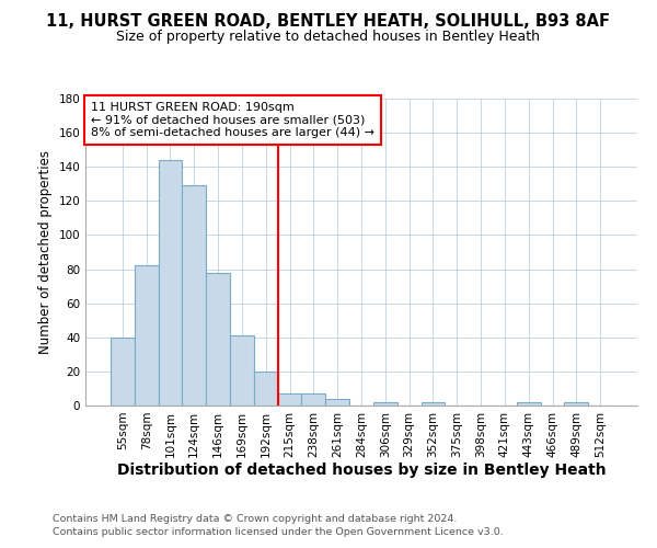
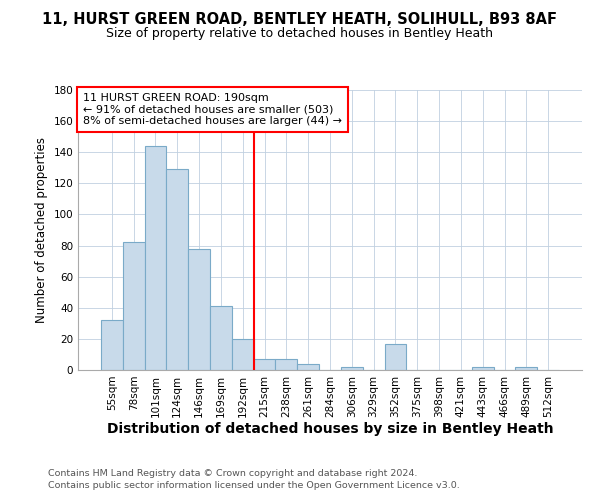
55sqm: 40 -> 32
352sqm: 2 -> 17
